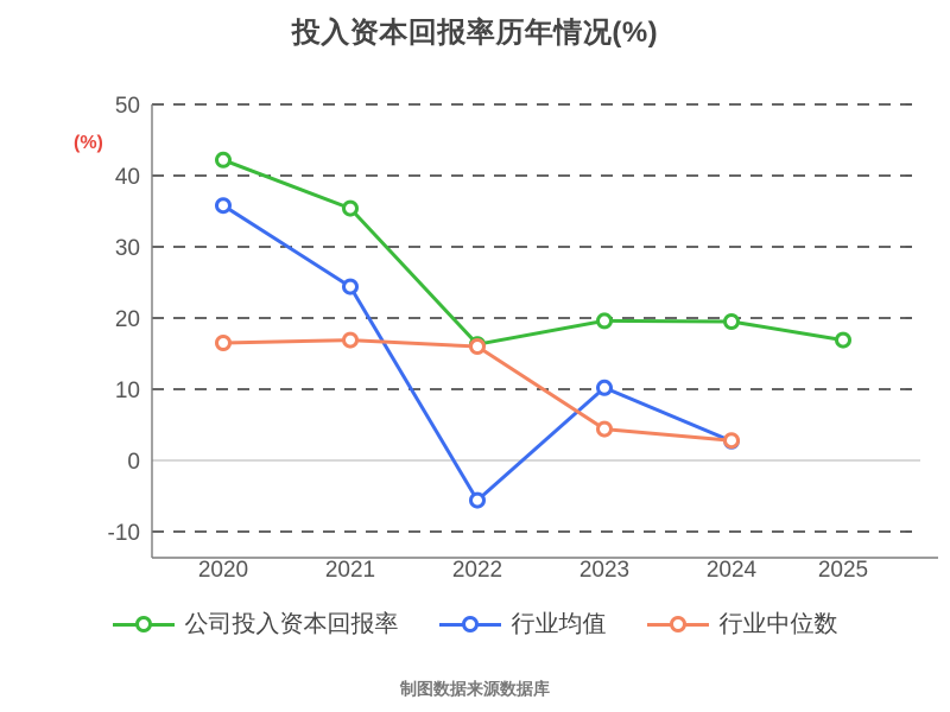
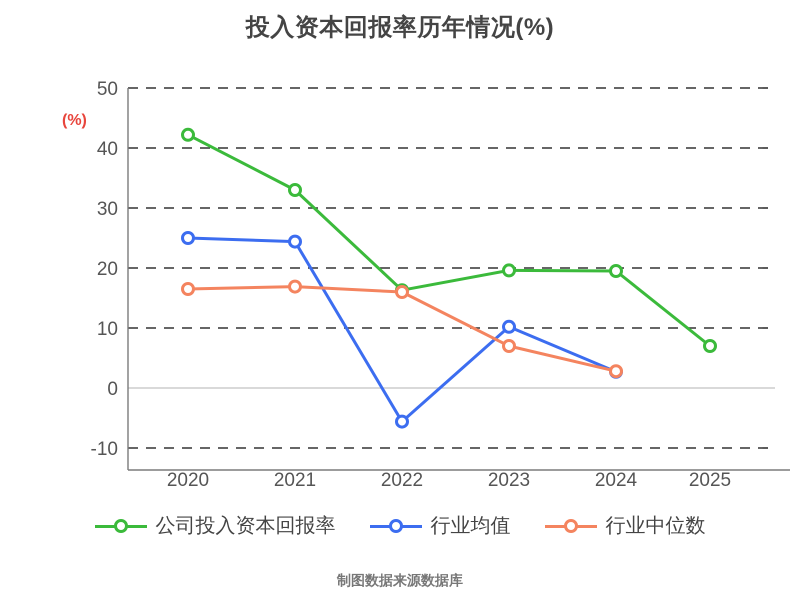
行业均值/2020: 36 -> 25
公司投入资本回报率/2021: 35 -> 33
行业中位数/2023: 4 -> 7
公司投入资本回报率/2025: 17 -> 7
